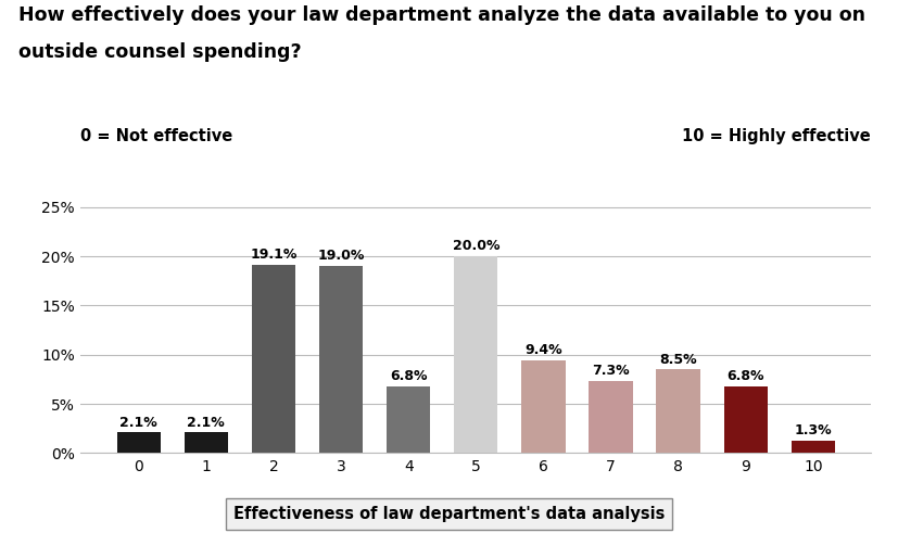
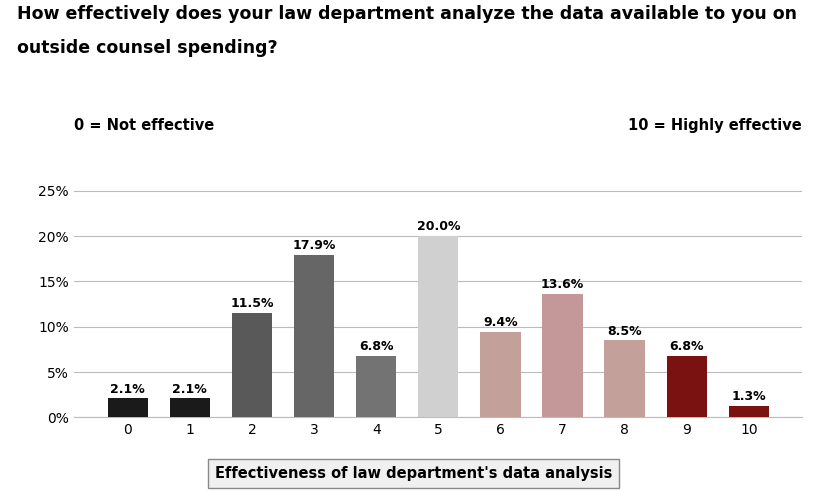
2: 19.1% -> 11.5%
3: 19.0% -> 17.9%
7: 7.3% -> 13.6%
